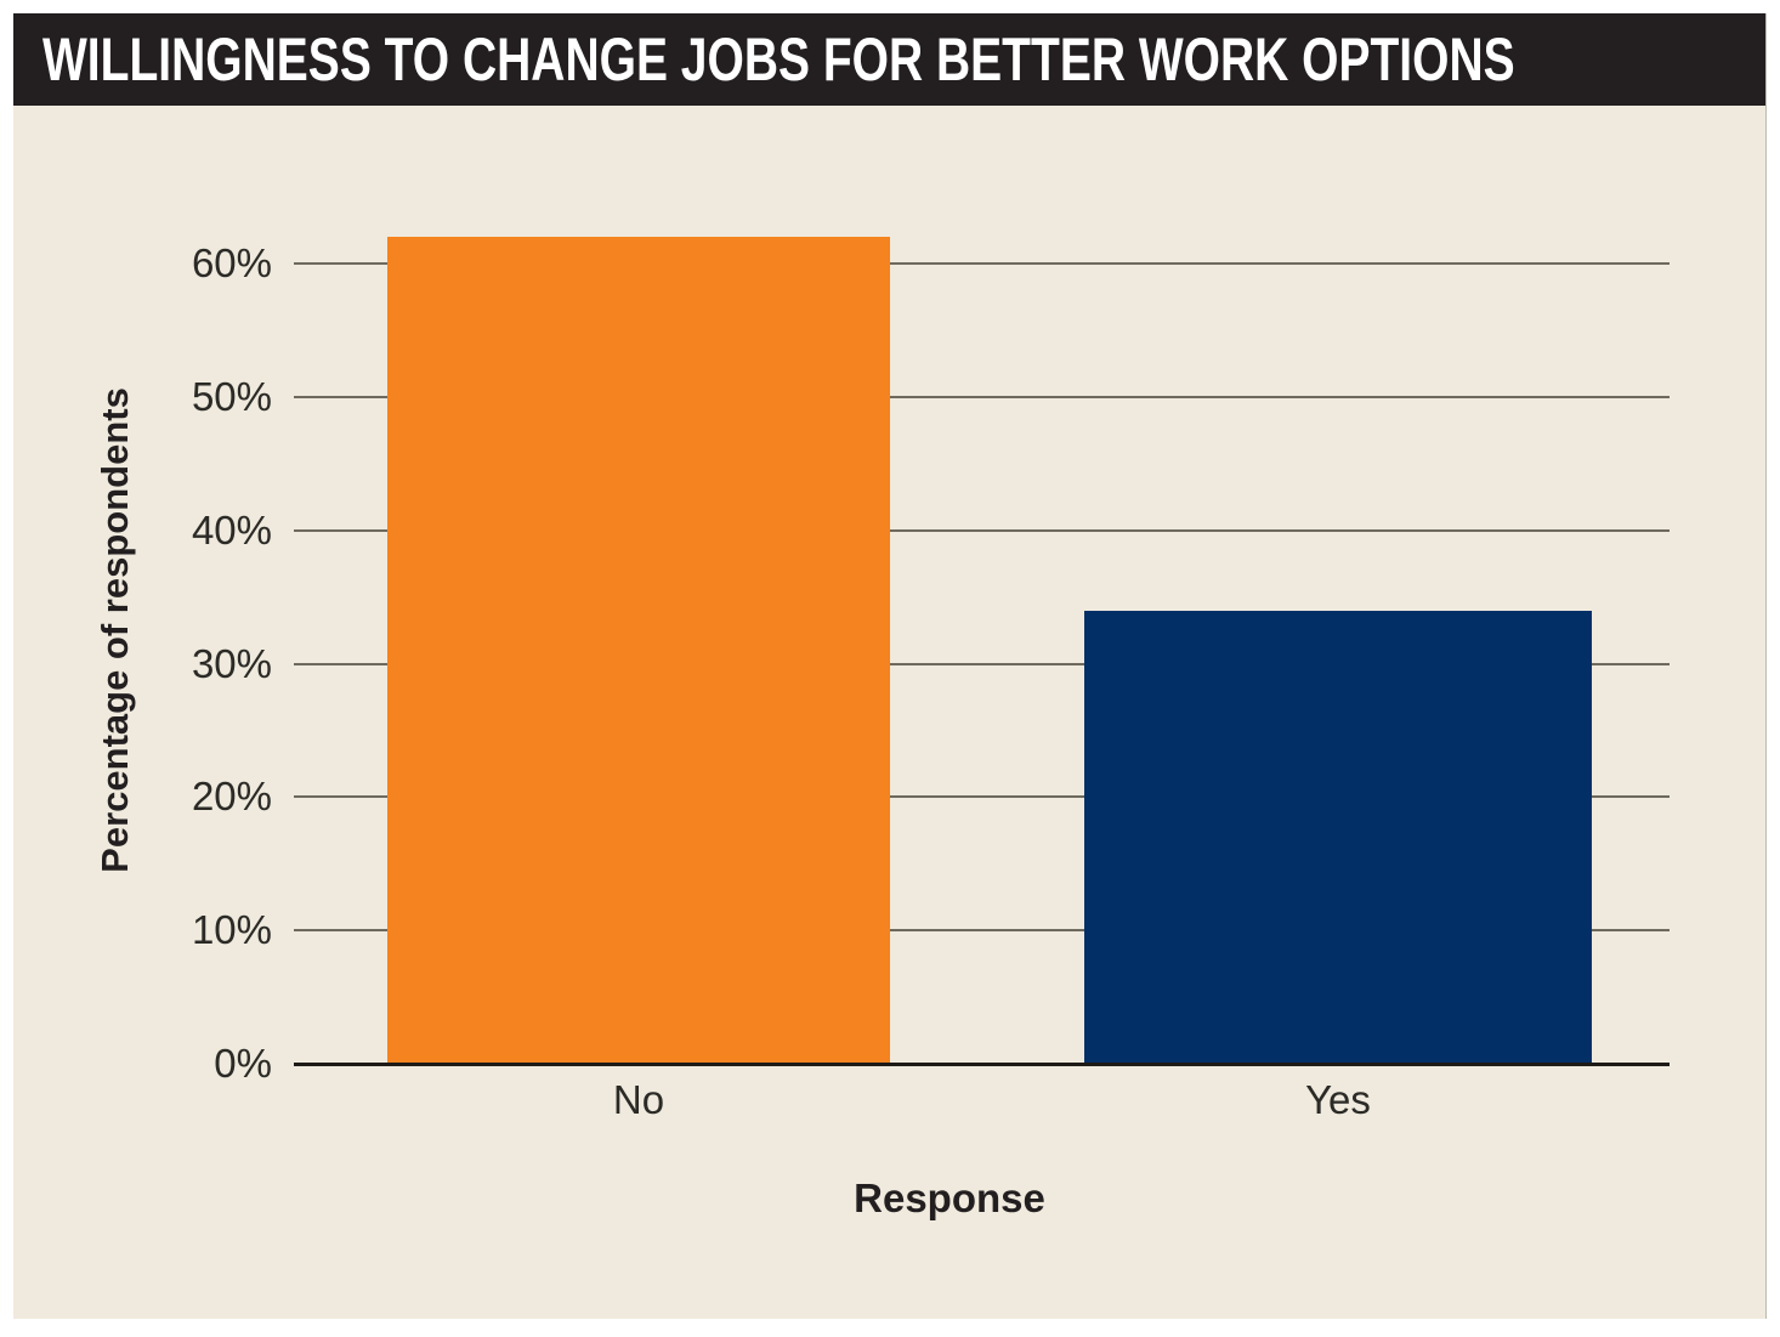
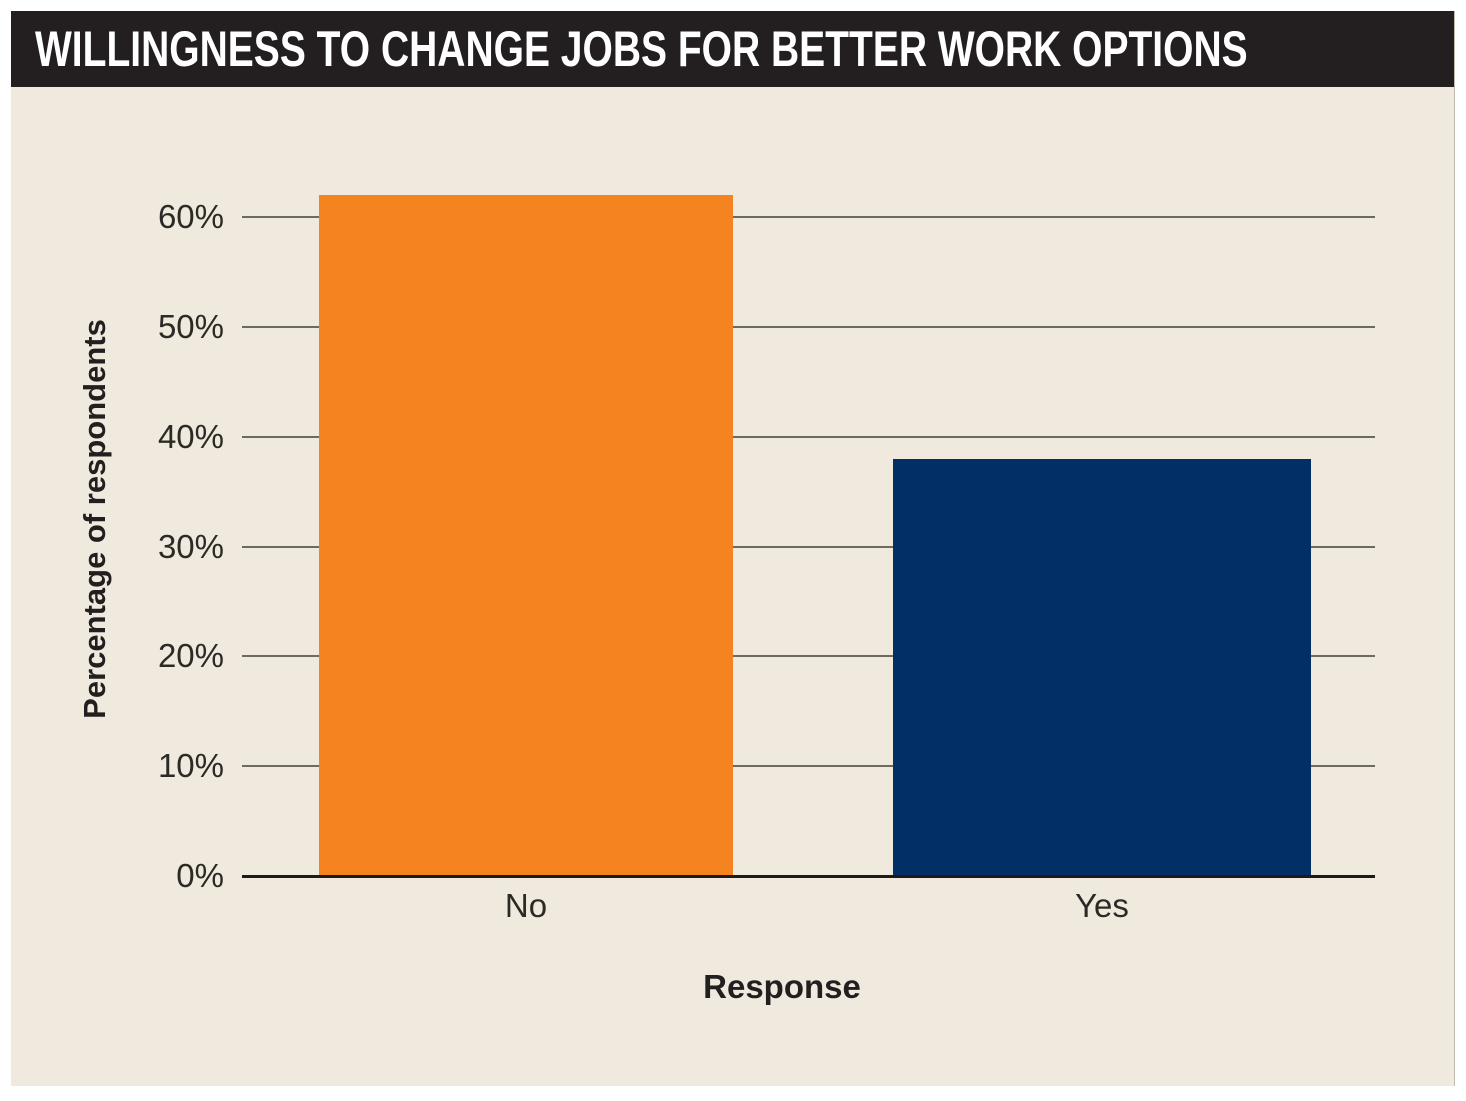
Yes: 34% -> 38%
